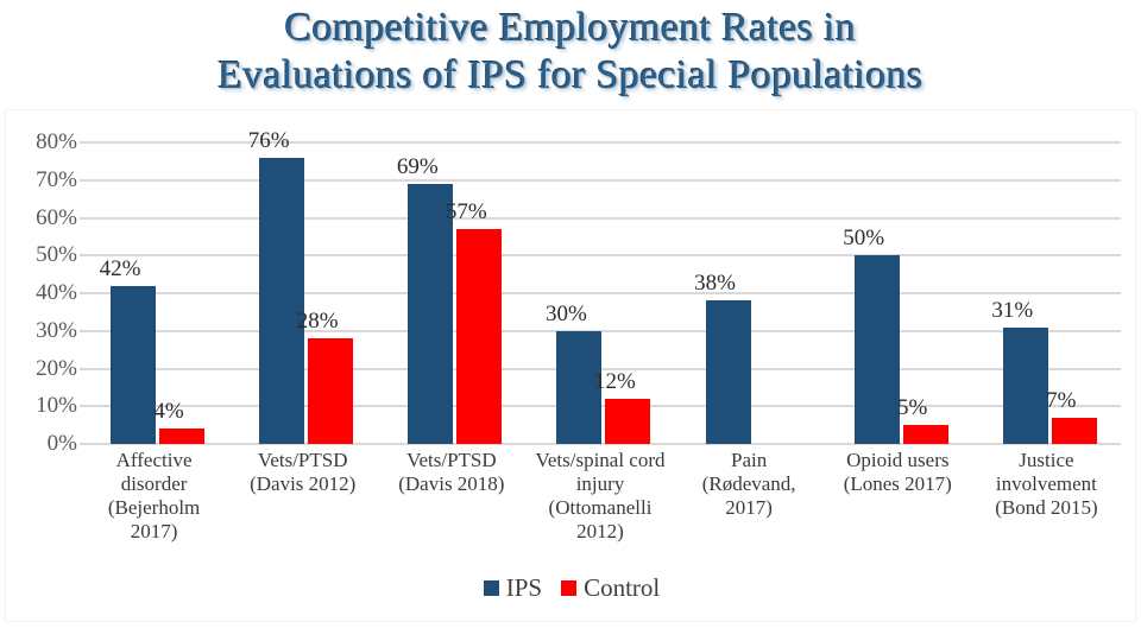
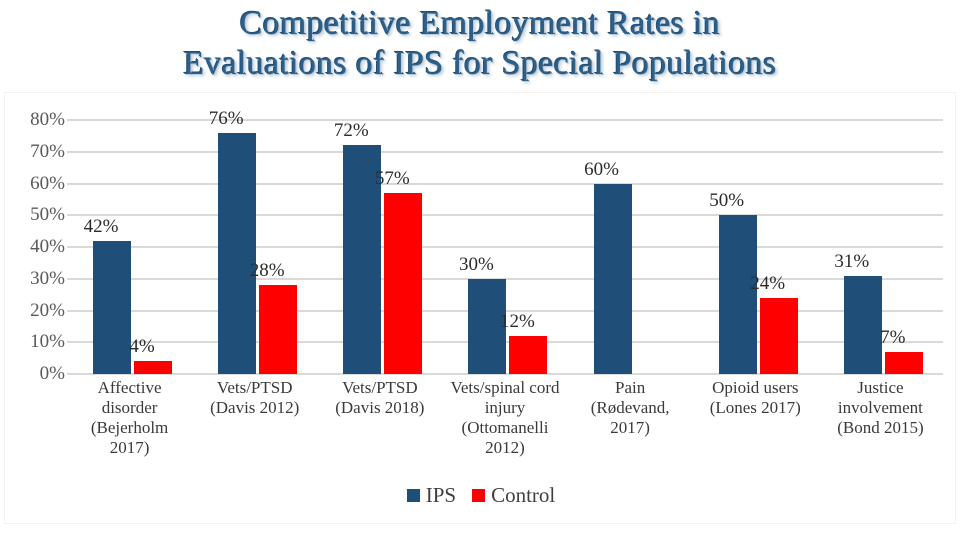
IPS/Vets/PTSD (Davis 2018): 69% -> 72%
IPS/Pain (Rødevand, 2017): 38% -> 60%
Control/Opioid users (Lones 2017): 5% -> 24%
